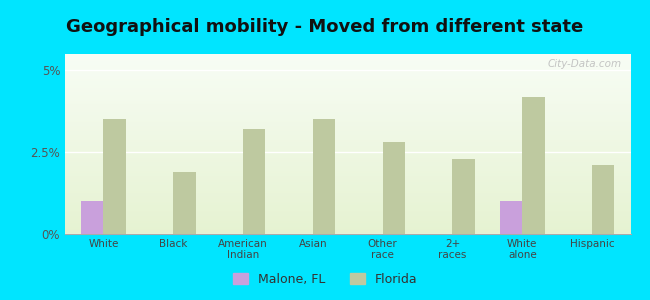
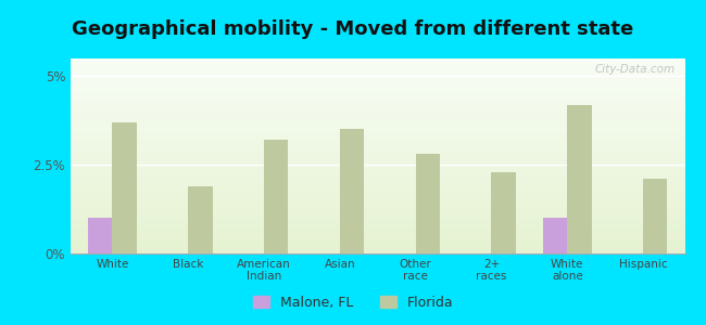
Florida/White: 3.5% -> 3.7%
